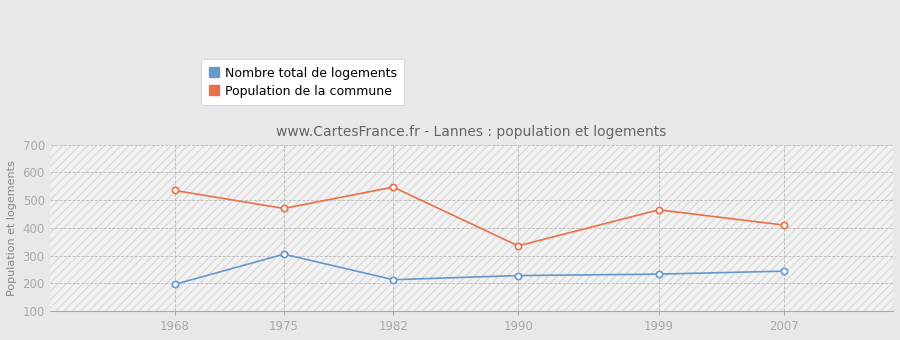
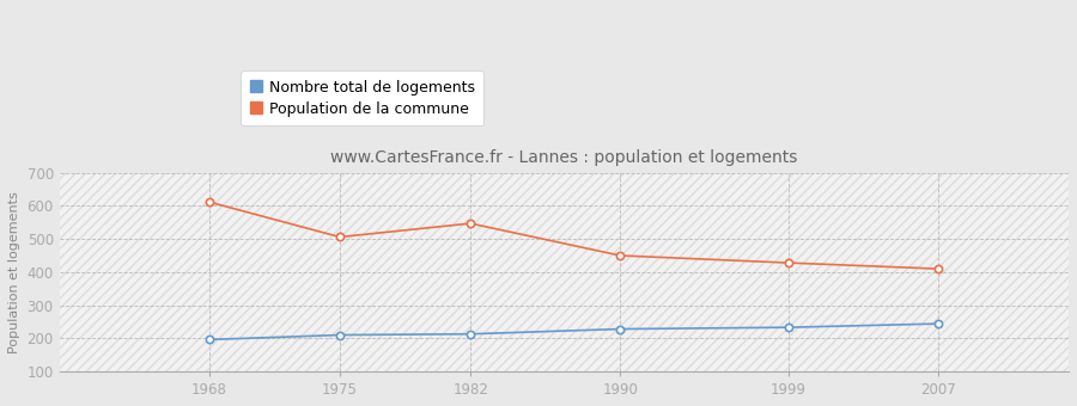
Population de la commune/1968: 535 -> 612
Nombre total de logements/1975: 305 -> 210
Population de la commune/1975: 470 -> 506
Population de la commune/1990: 335 -> 450
Population de la commune/1999: 465 -> 428
